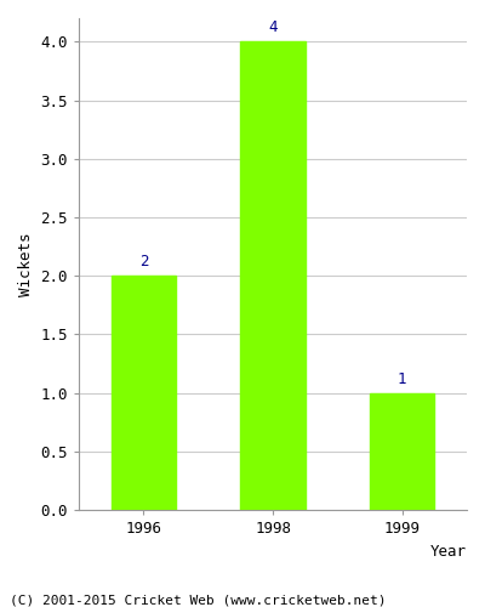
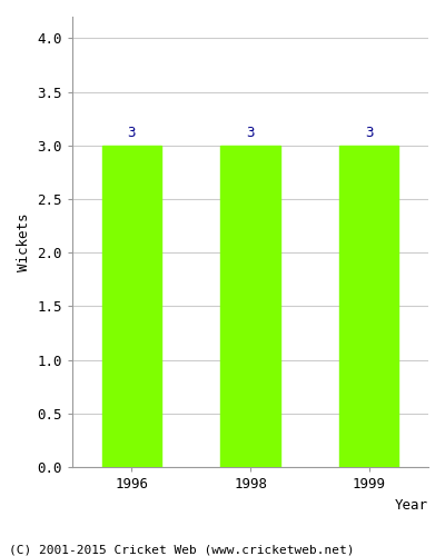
1996: 2 -> 3
1998: 4 -> 3
1999: 1 -> 3
